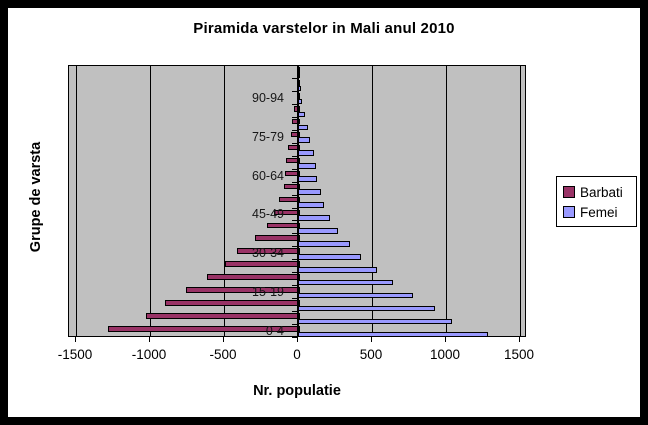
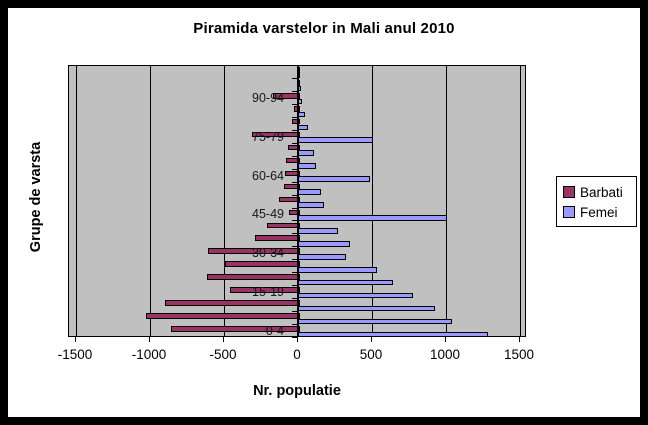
Barbati/0-4: -1280 -> -860
Barbati/15-19: -760 -> -460
Barbati/30-34: -410 -> -610
Femei/30-34: 420 -> 310
Barbati/45-49: -160 -> -60
Femei/45-49: 200 -> 990
Femei/60-64: 110 -> 470
Barbati/75-79: -50 -> -310
Femei/75-79: 70 -> 490
Barbati/90-94: -10 -> -170
